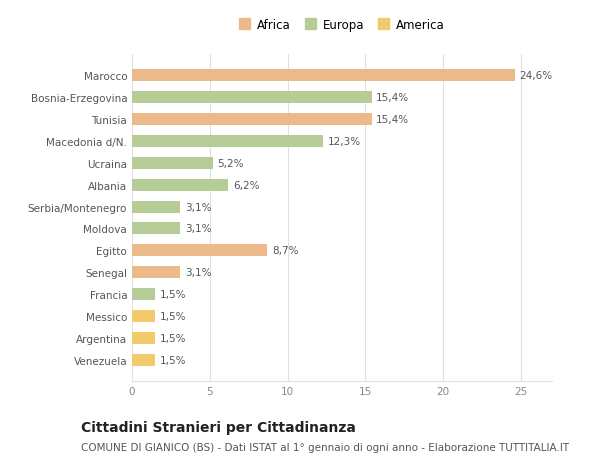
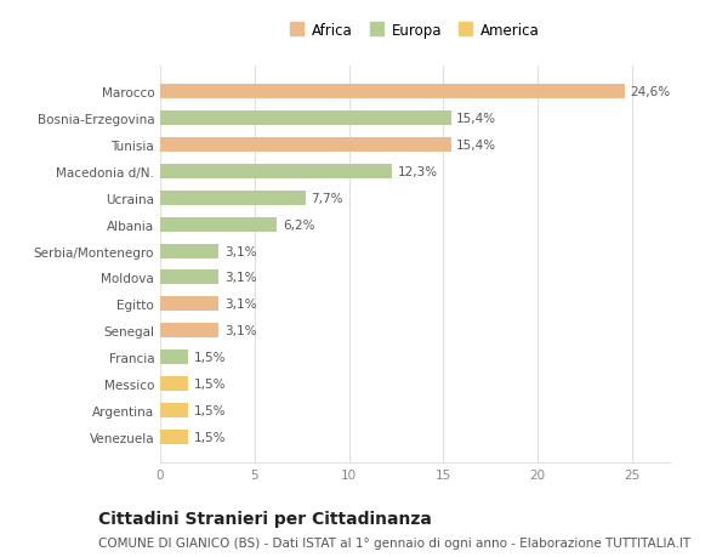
Ucraina: 5,2% -> 7,7%
Egitto: 8,7% -> 3,1%
